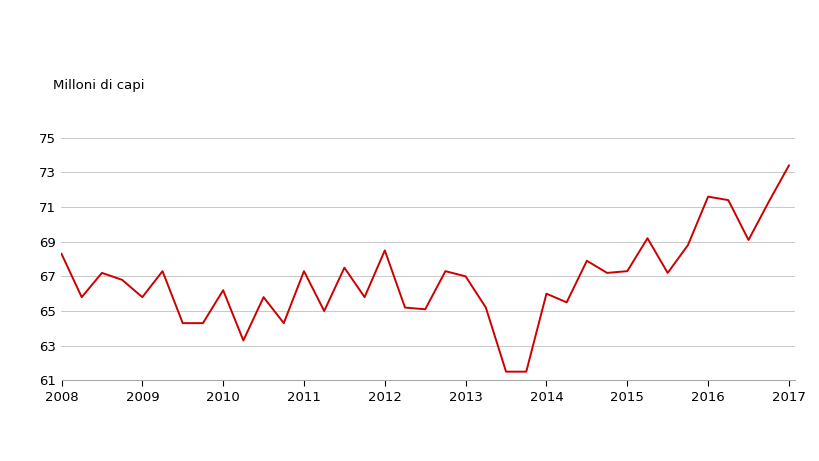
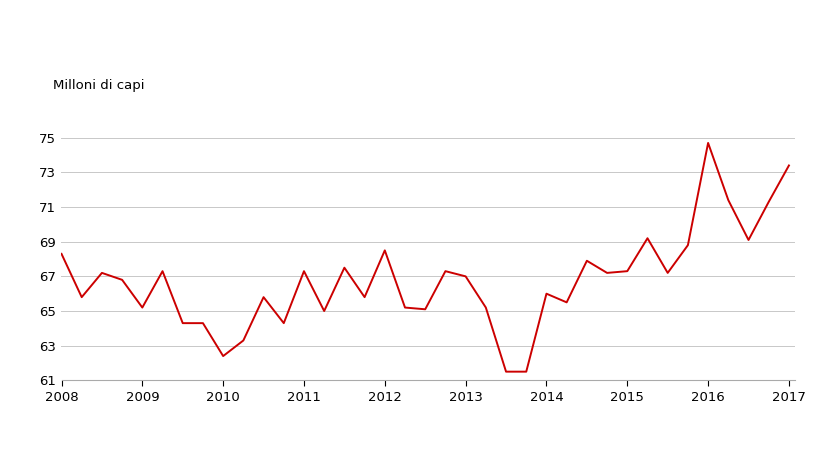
2009: 65.8 -> 65.2
2010: 66.2 -> 62.4
2016: 71.6 -> 74.7
